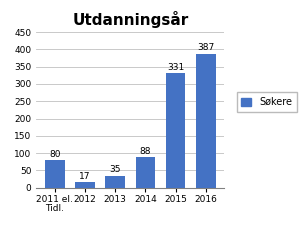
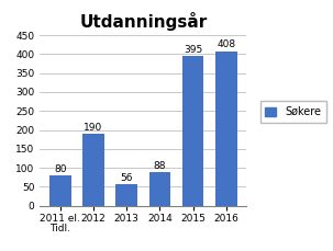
2012: 17 -> 190
2013: 35 -> 56
2015: 331 -> 395
2016: 387 -> 408
